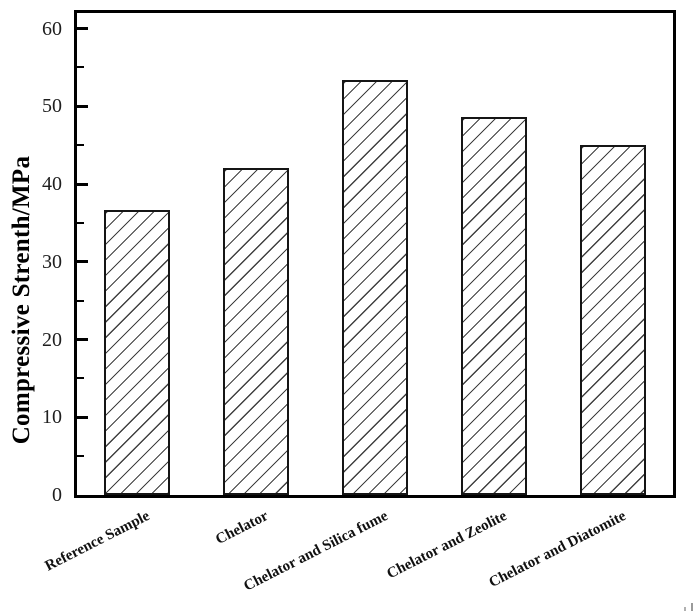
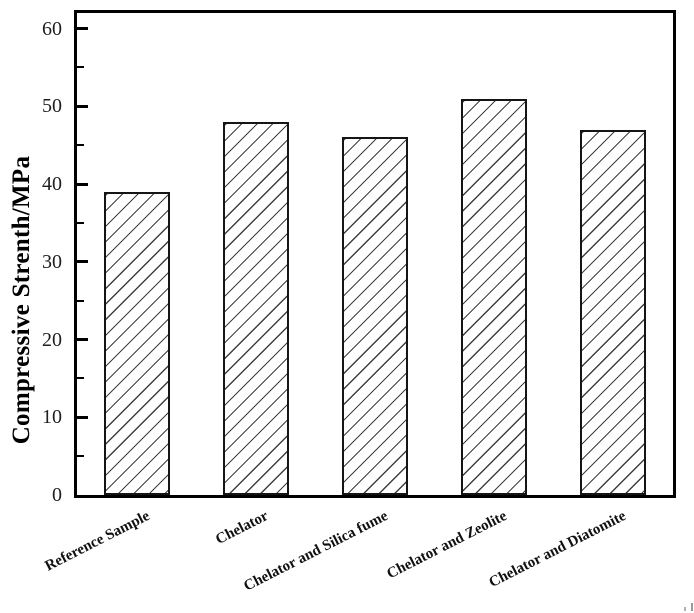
Reference Sample: 37 -> 39
Chelator: 42 -> 48
Chelator and Silica fume: 53 -> 46
Chelator and Zeolite: 49 -> 51
Chelator and Diatomite: 45 -> 47
